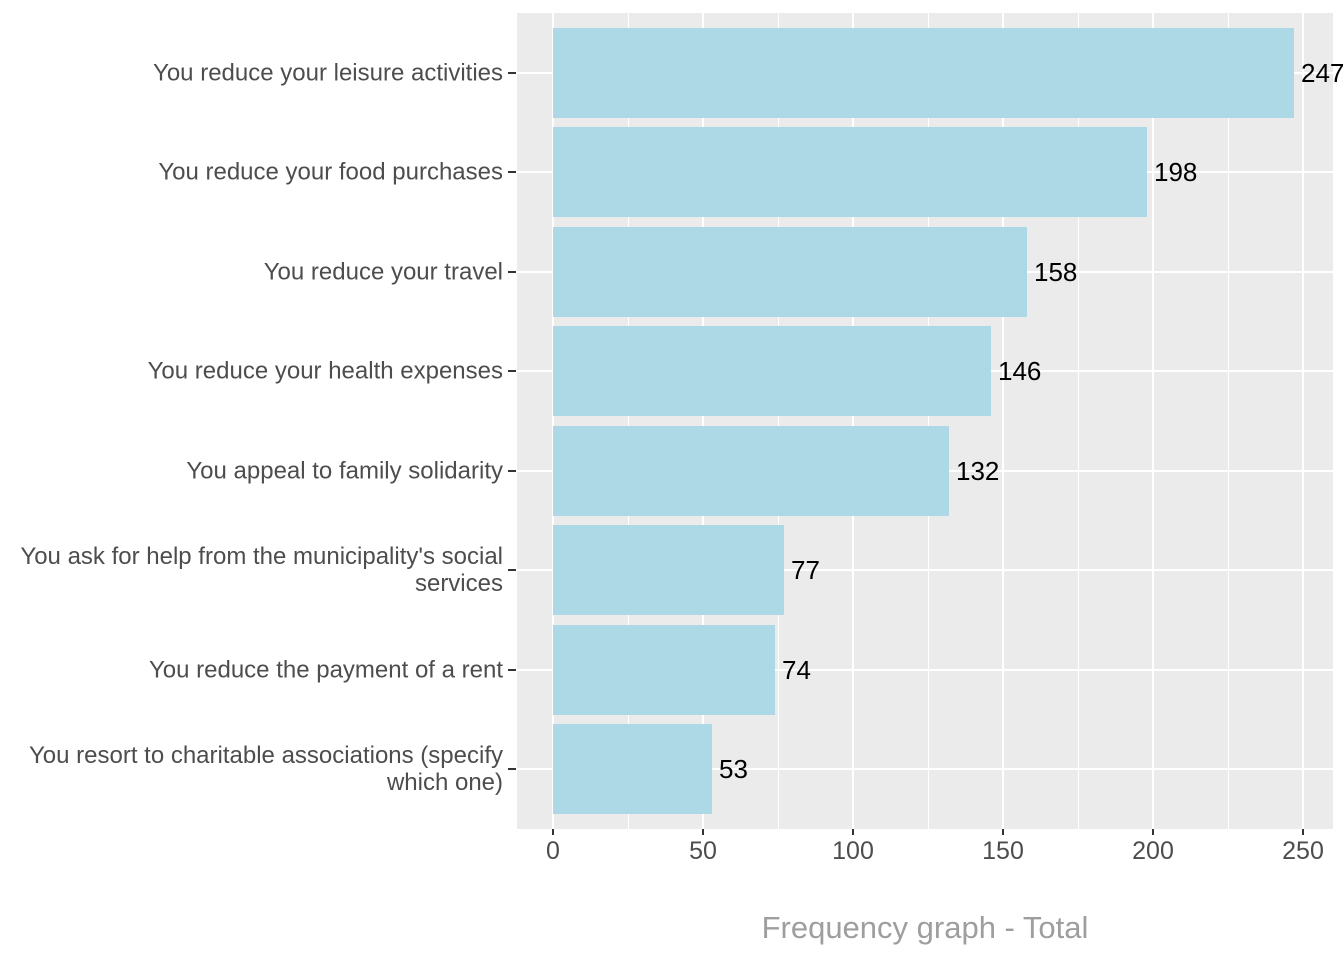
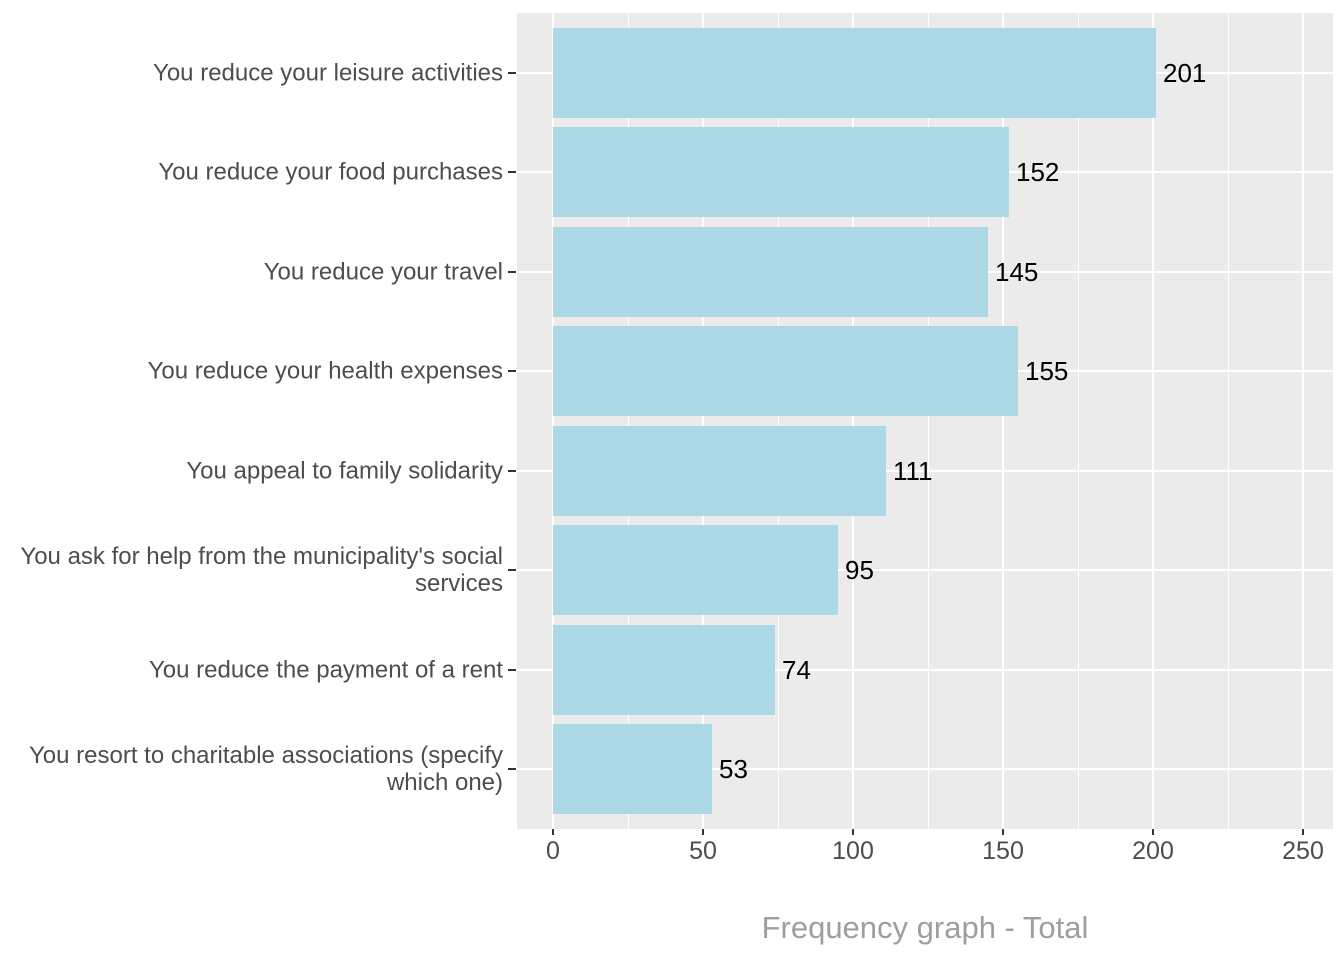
You reduce your leisure activities: 247 -> 201
You reduce your food purchases: 198 -> 152
You reduce your travel: 158 -> 145
You reduce your health expenses: 146 -> 155
You appeal to family solidarity: 132 -> 111
You ask for help from the municipality's social services: 77 -> 95
